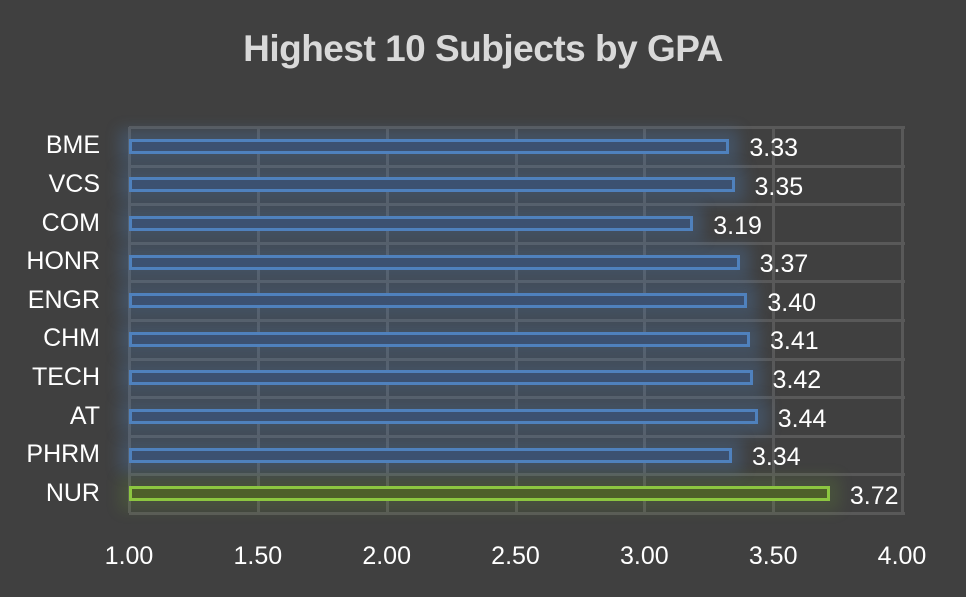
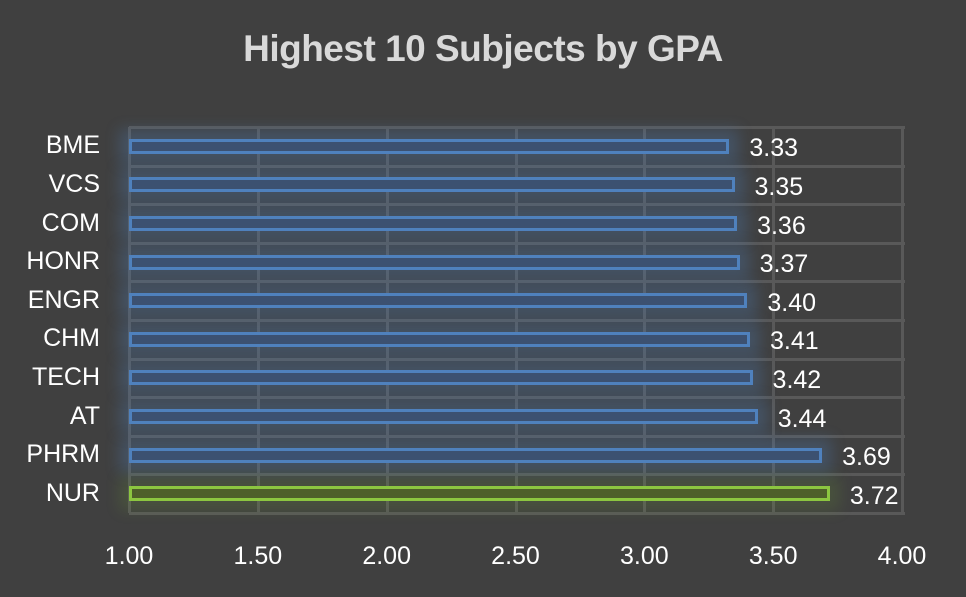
COM: 3.19 -> 3.36
PHRM: 3.34 -> 3.69
